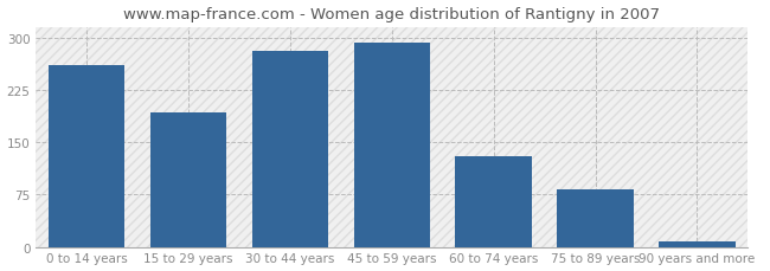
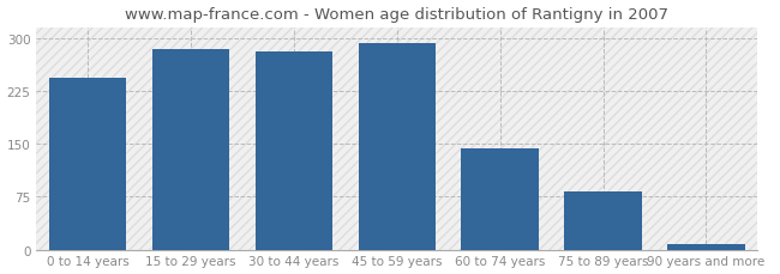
0 to 14 years: 260 -> 243
15 to 29 years: 192 -> 285
60 to 74 years: 130 -> 144
